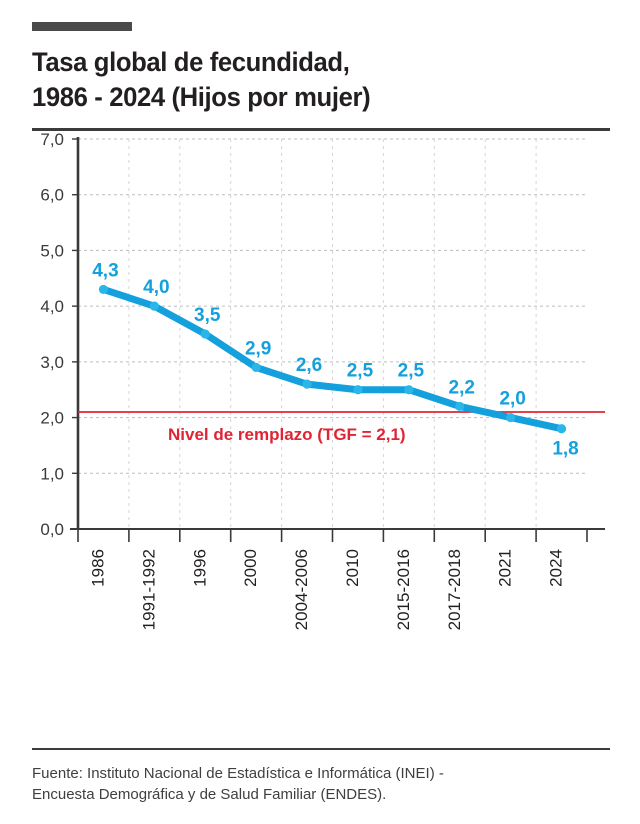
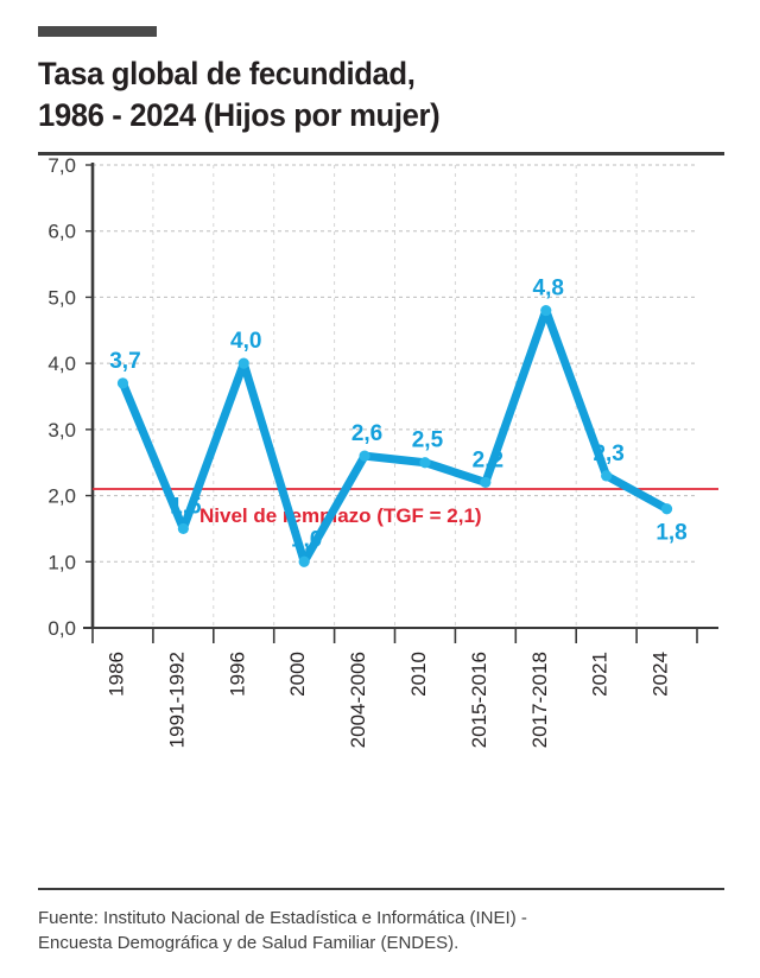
1986: 4,3 -> 3,7
1991-1992: 4,0 -> 1,5
1996: 3,5 -> 4,0
2000: 2,9 -> 1,0
2015-2016: 2,5 -> 2,2
2017-2018: 2,2 -> 4,8
2021: 2,0 -> 2,3
